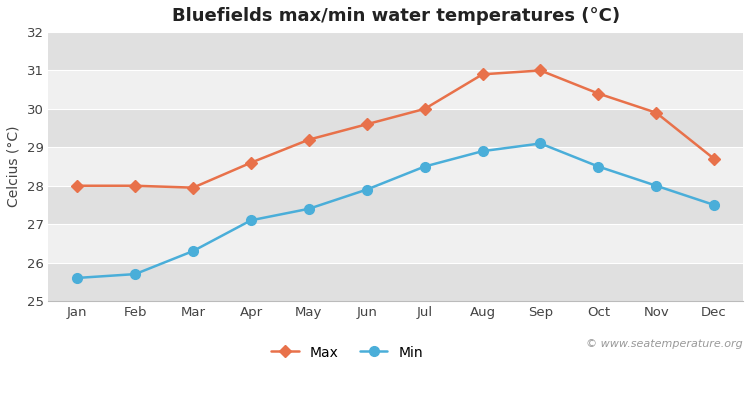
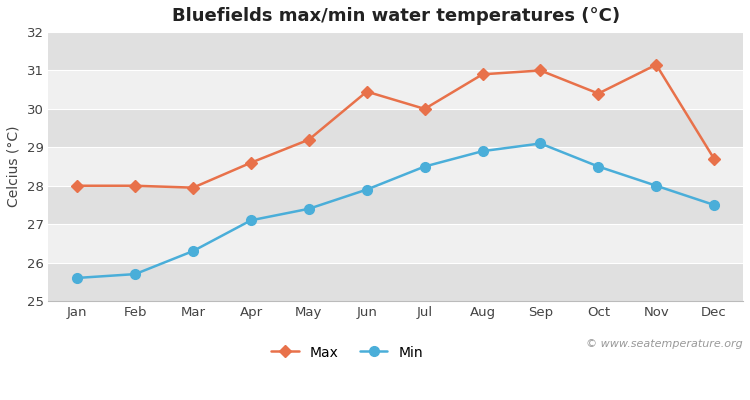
Max/Jun: 29.60 -> 30.45
Max/Nov: 29.90 -> 31.15
